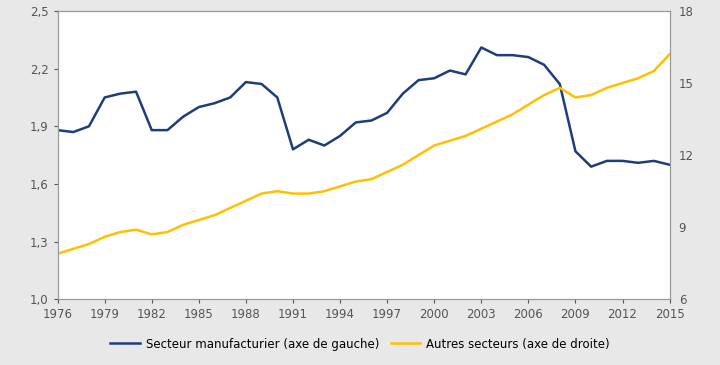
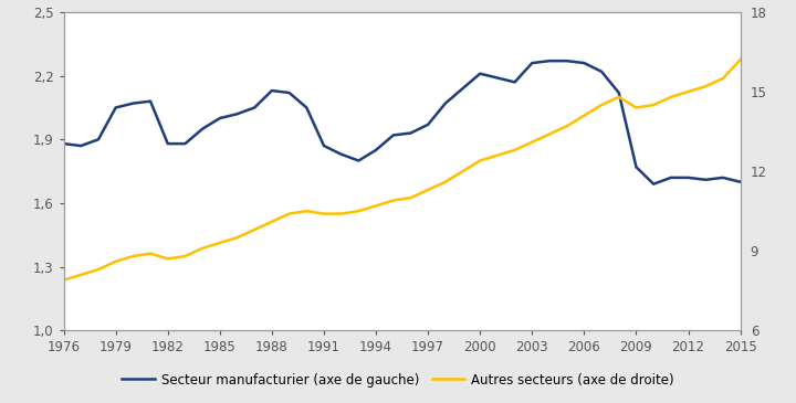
Secteur manufacturier (axe de gauche)/1991: 1,78 -> 1,87
Secteur manufacturier (axe de gauche)/2000: 2,15 -> 2,21
Secteur manufacturier (axe de gauche)/2003: 2,31 -> 2,26
